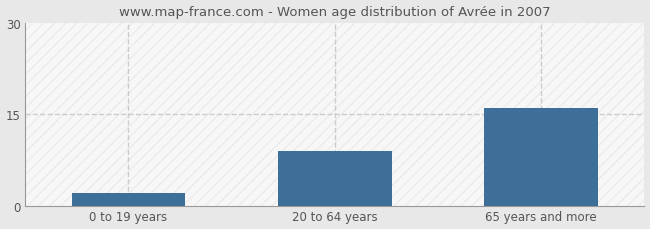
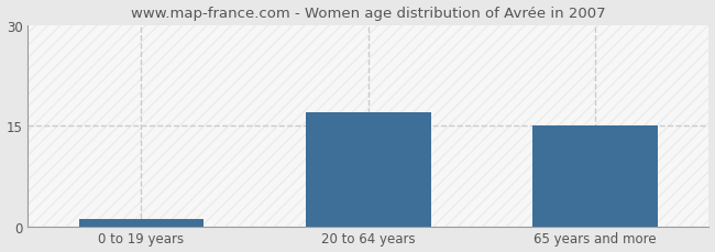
0 to 19 years: 2 -> 1
20 to 64 years: 9 -> 17
65 years and more: 16 -> 15
